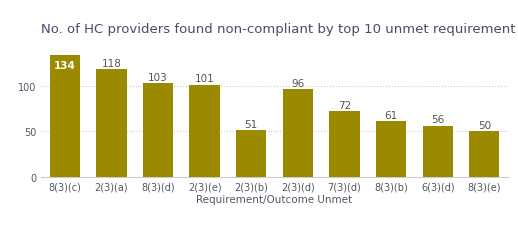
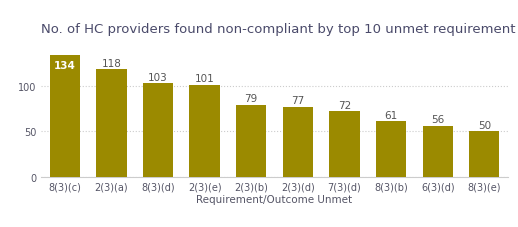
2(3)(b): 51 -> 79
2(3)(d): 96 -> 77
